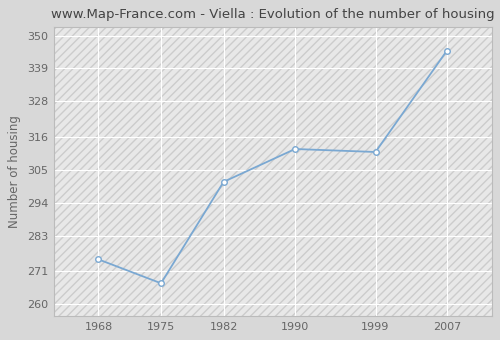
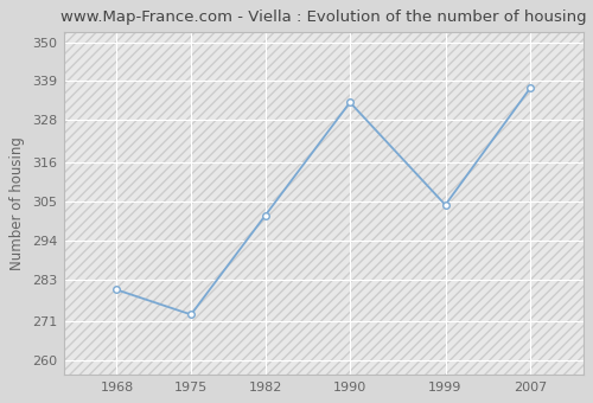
1968: 275 -> 280
1975: 267 -> 273
1990: 312 -> 333
1999: 311 -> 304
2007: 345 -> 337
